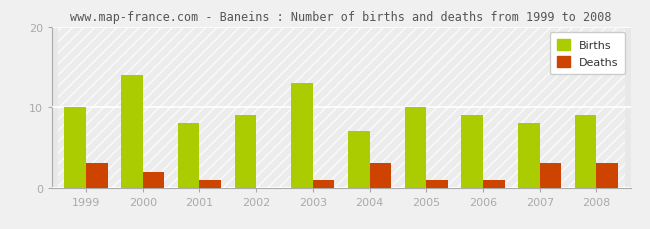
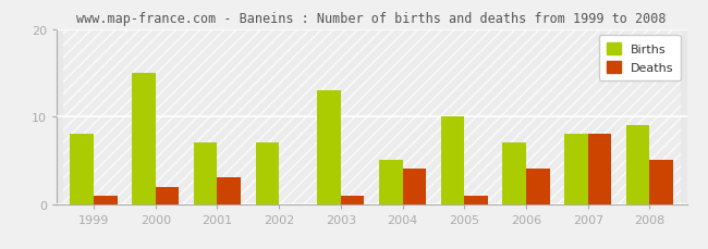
Births/1999: 10 -> 8
Deaths/1999: 3 -> 1
Births/2000: 14 -> 15
Births/2001: 8 -> 7
Deaths/2001: 1 -> 3
Births/2002: 9 -> 7
Births/2004: 7 -> 5
Deaths/2004: 3 -> 4
Births/2006: 9 -> 7
Deaths/2006: 1 -> 4
Deaths/2007: 3 -> 8
Deaths/2008: 3 -> 5
